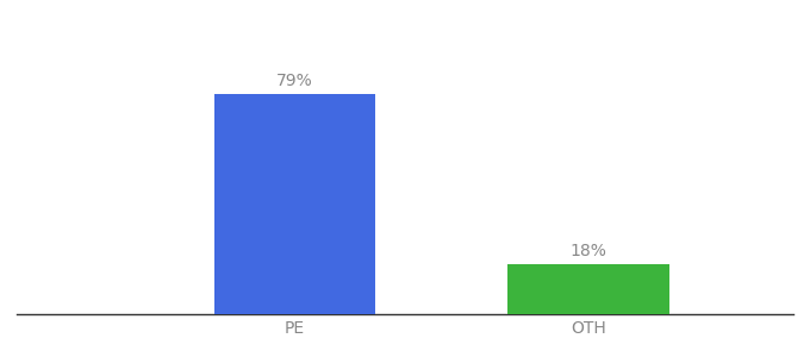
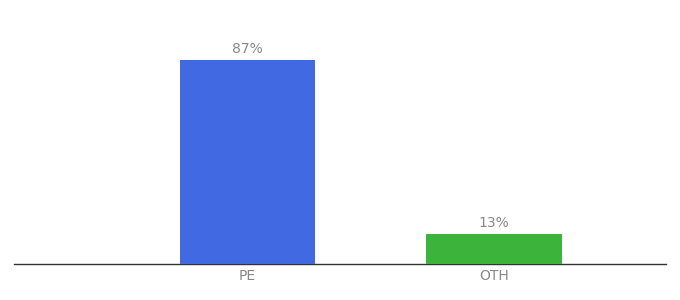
PE: 79% -> 87%
OTH: 18% -> 13%
